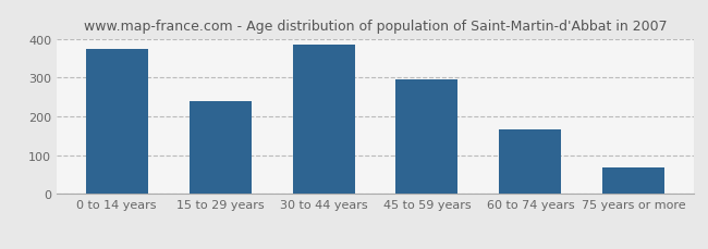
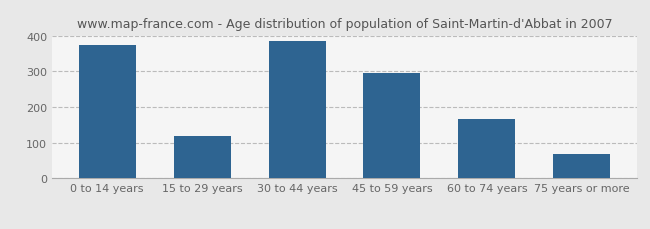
15 to 29 years: 240 -> 120
